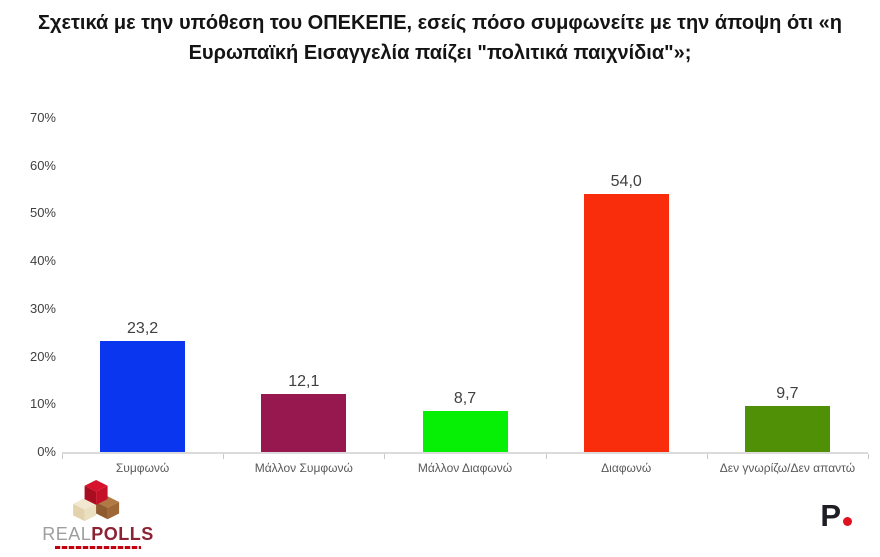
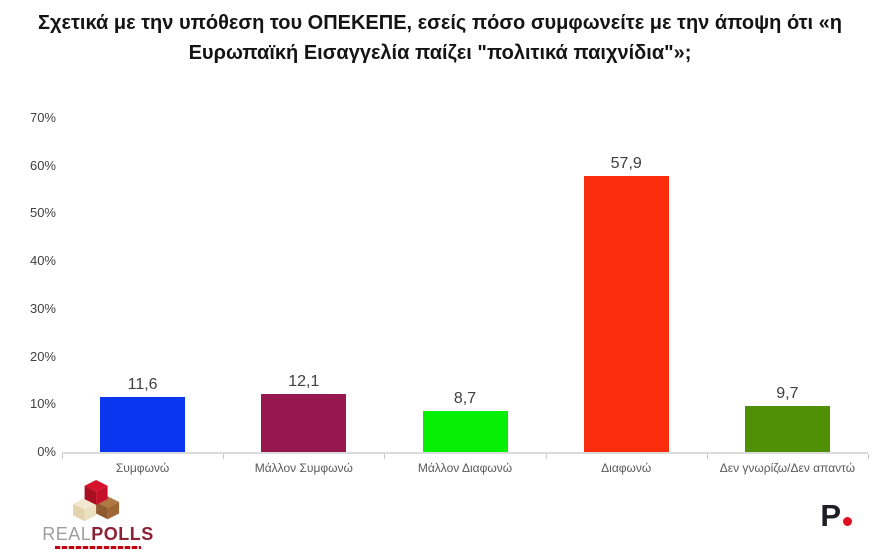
Συμφωνώ: 23,2 -> 11,6
Διαφωνώ: 54,0 -> 57,9
